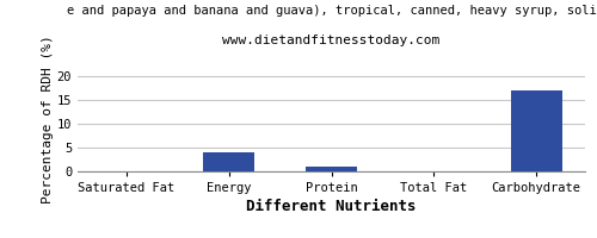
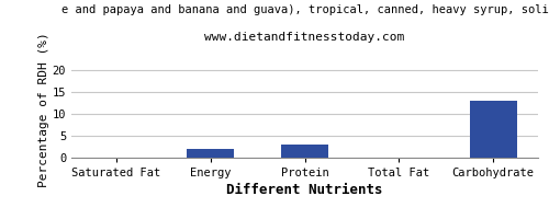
Energy: 4 -> 2
Protein: 1 -> 3
Carbohydrate: 17 -> 13
